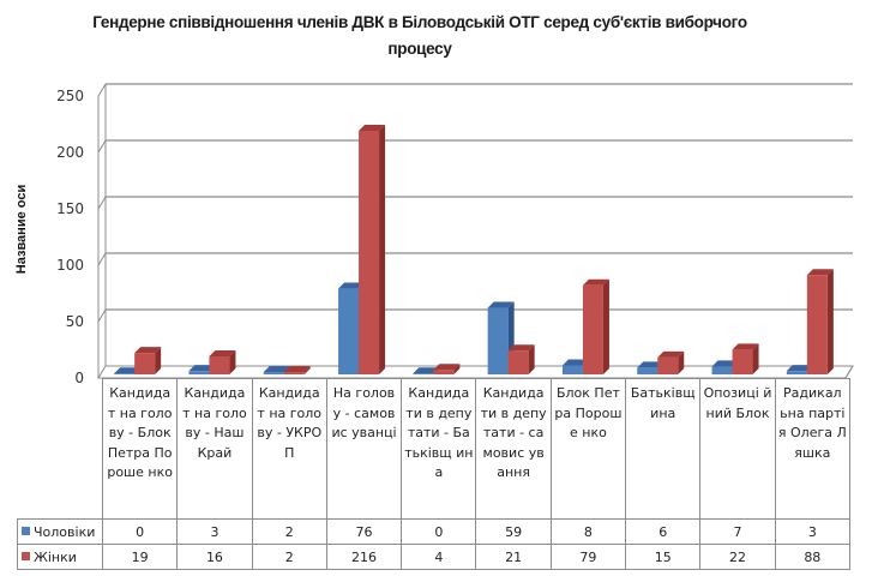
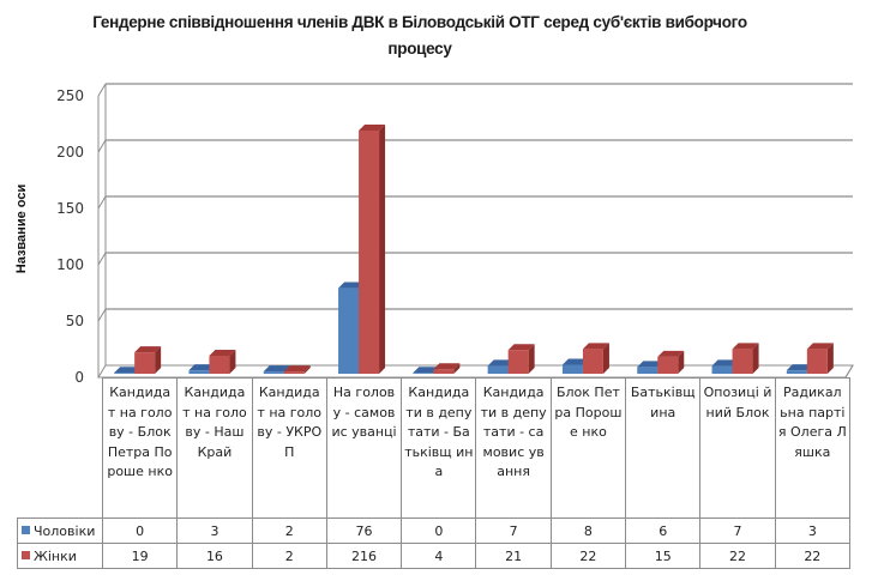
Чоловіки/Кандидати в депутати - самовисування: 59 -> 7
Жінки/Блок Петра Порошенко: 79 -> 22
Жінки/Радикальна партія Олега Ляшка: 88 -> 22
